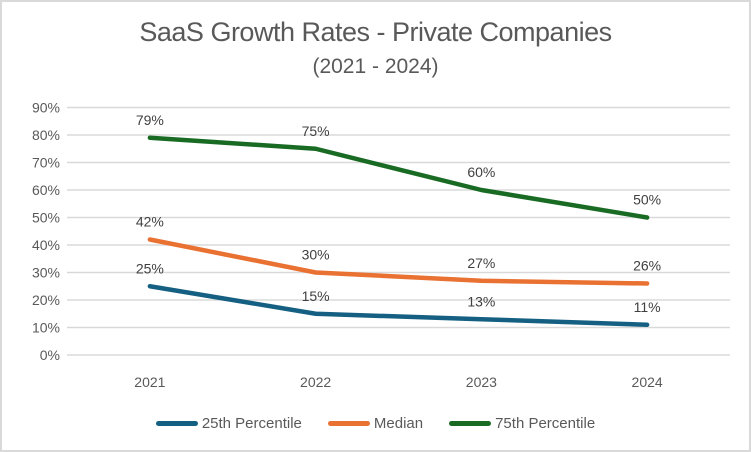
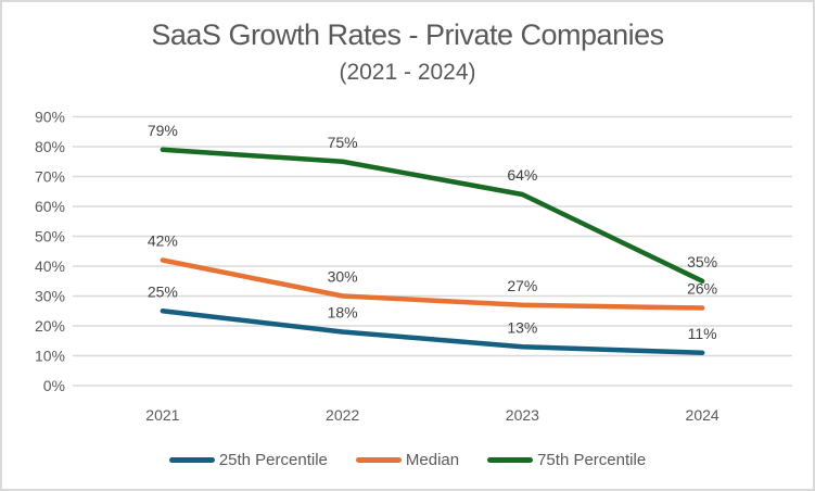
25th Percentile/2022: 15% -> 18%
75th Percentile/2023: 60% -> 64%
75th Percentile/2024: 50% -> 35%
